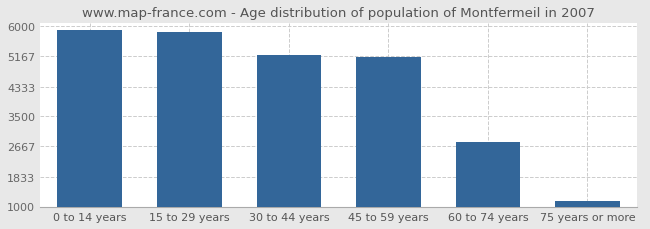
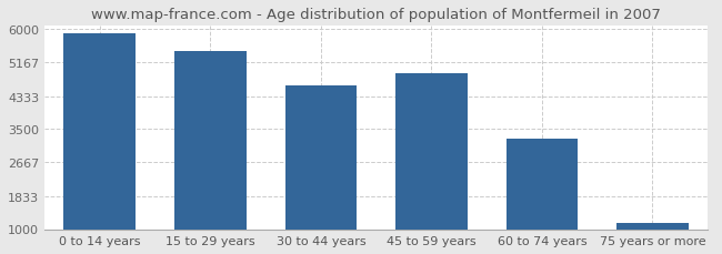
15 to 29 years: 5840 -> 5450
30 to 44 years: 5200 -> 4600
45 to 59 years: 5160 -> 4900
60 to 74 years: 2780 -> 3250
